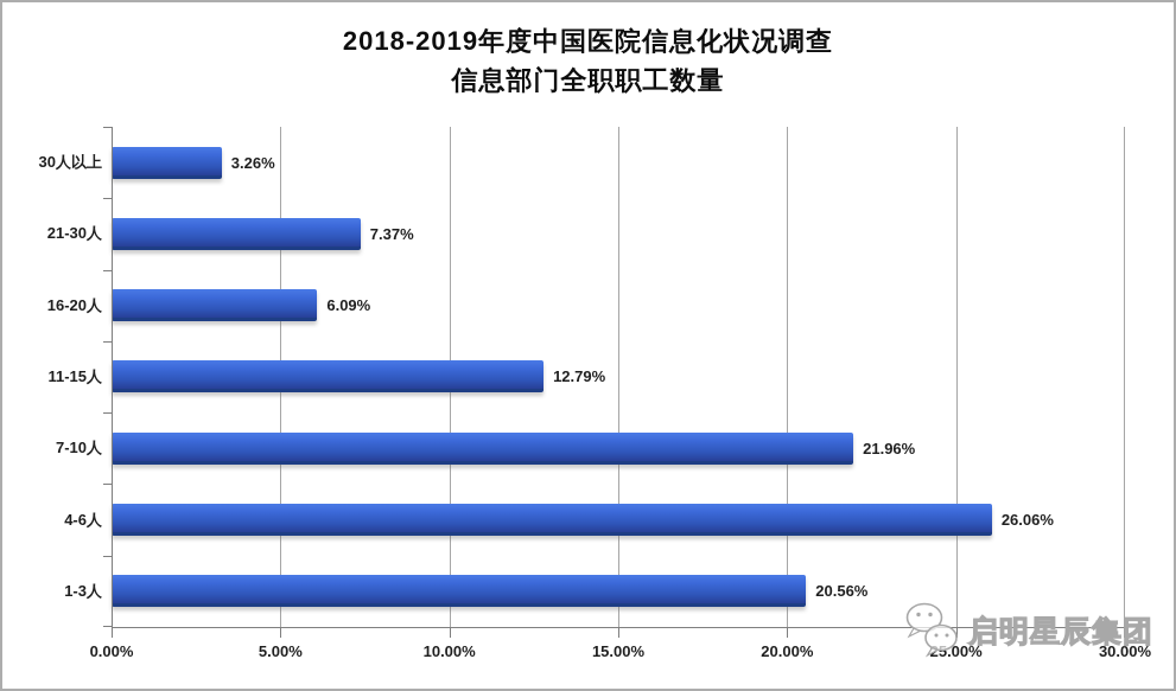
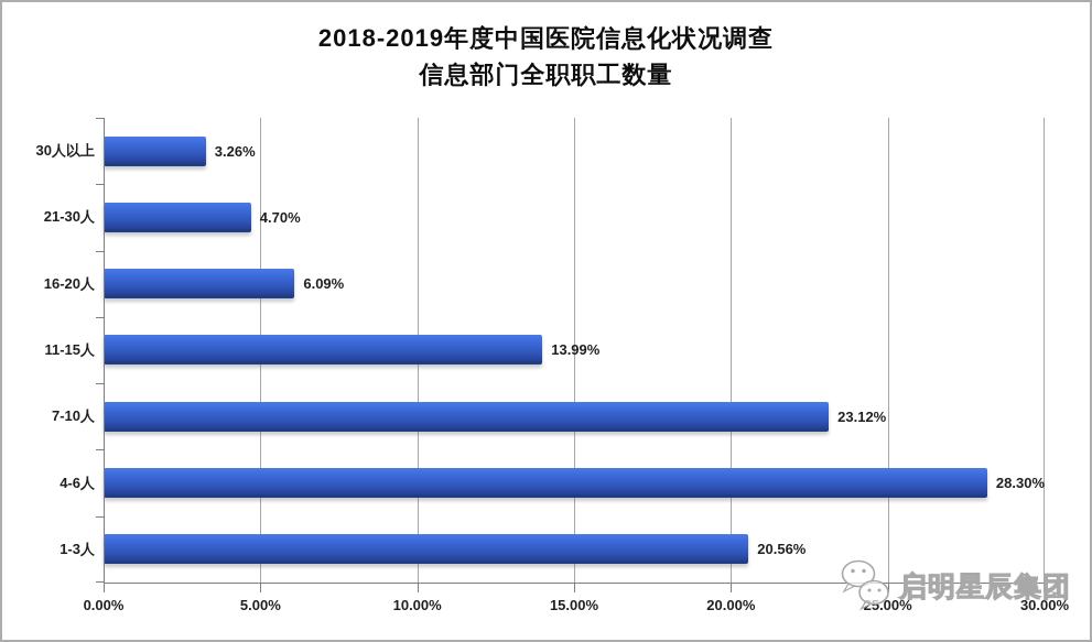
21-30人: 7.37% -> 4.70%
11-15人: 12.79% -> 13.99%
7-10人: 21.96% -> 23.12%
4-6人: 26.06% -> 28.30%
